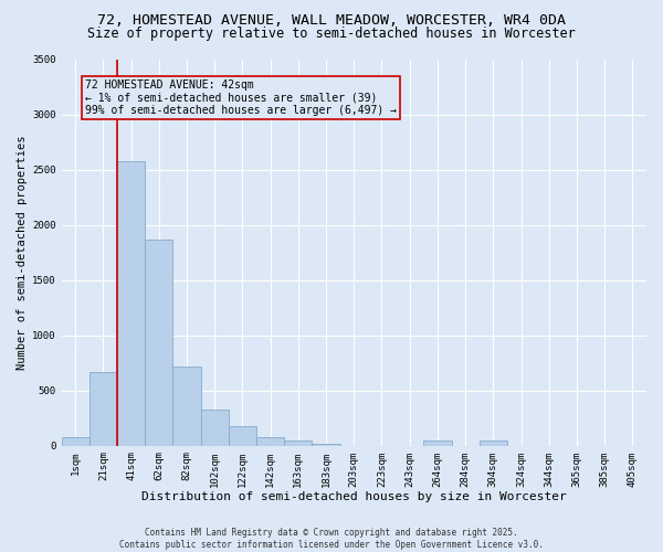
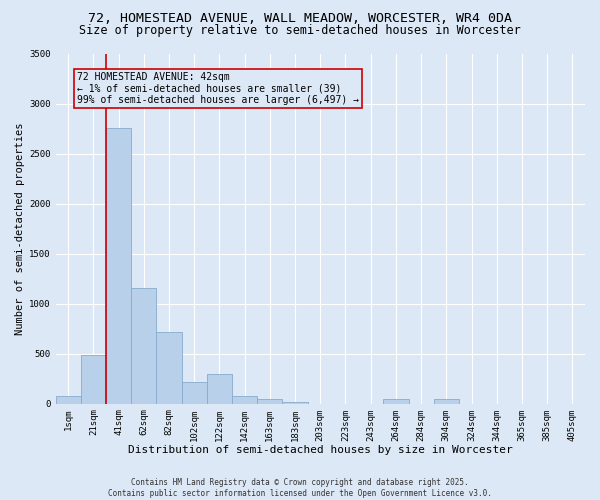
21sqm: 670 -> 490
41sqm: 2580 -> 2760
62sqm: 1870 -> 1160
102sqm: 330 -> 220
122sqm: 180 -> 300
